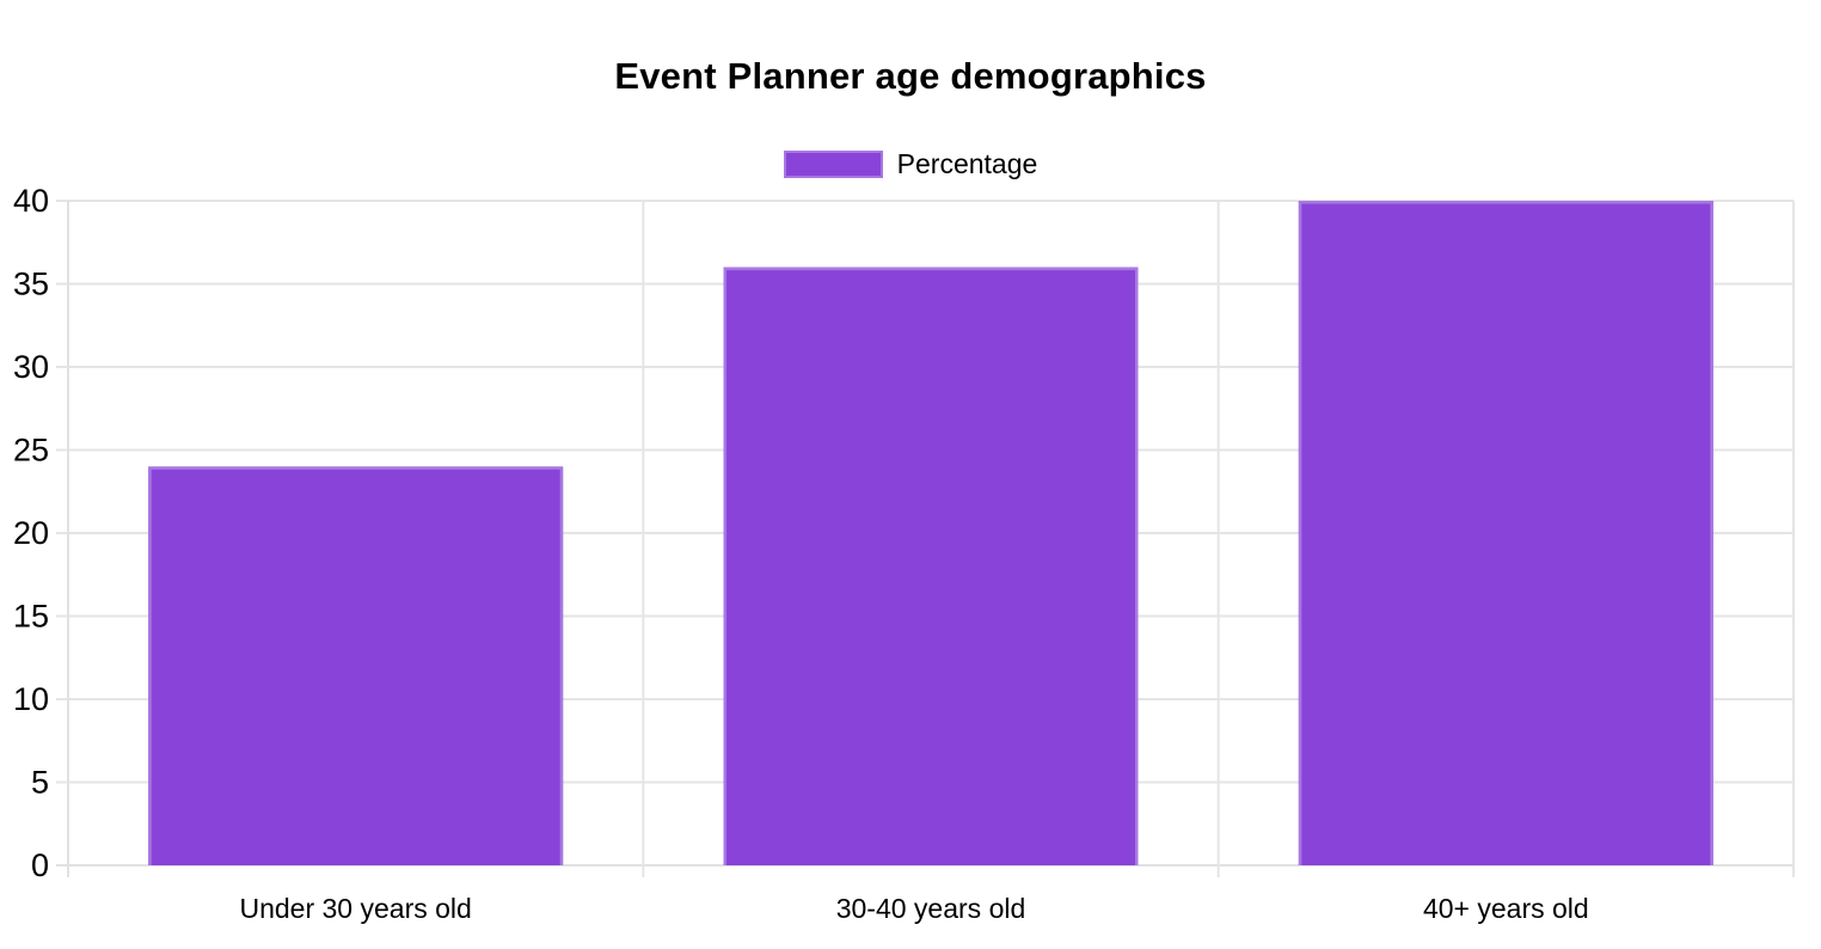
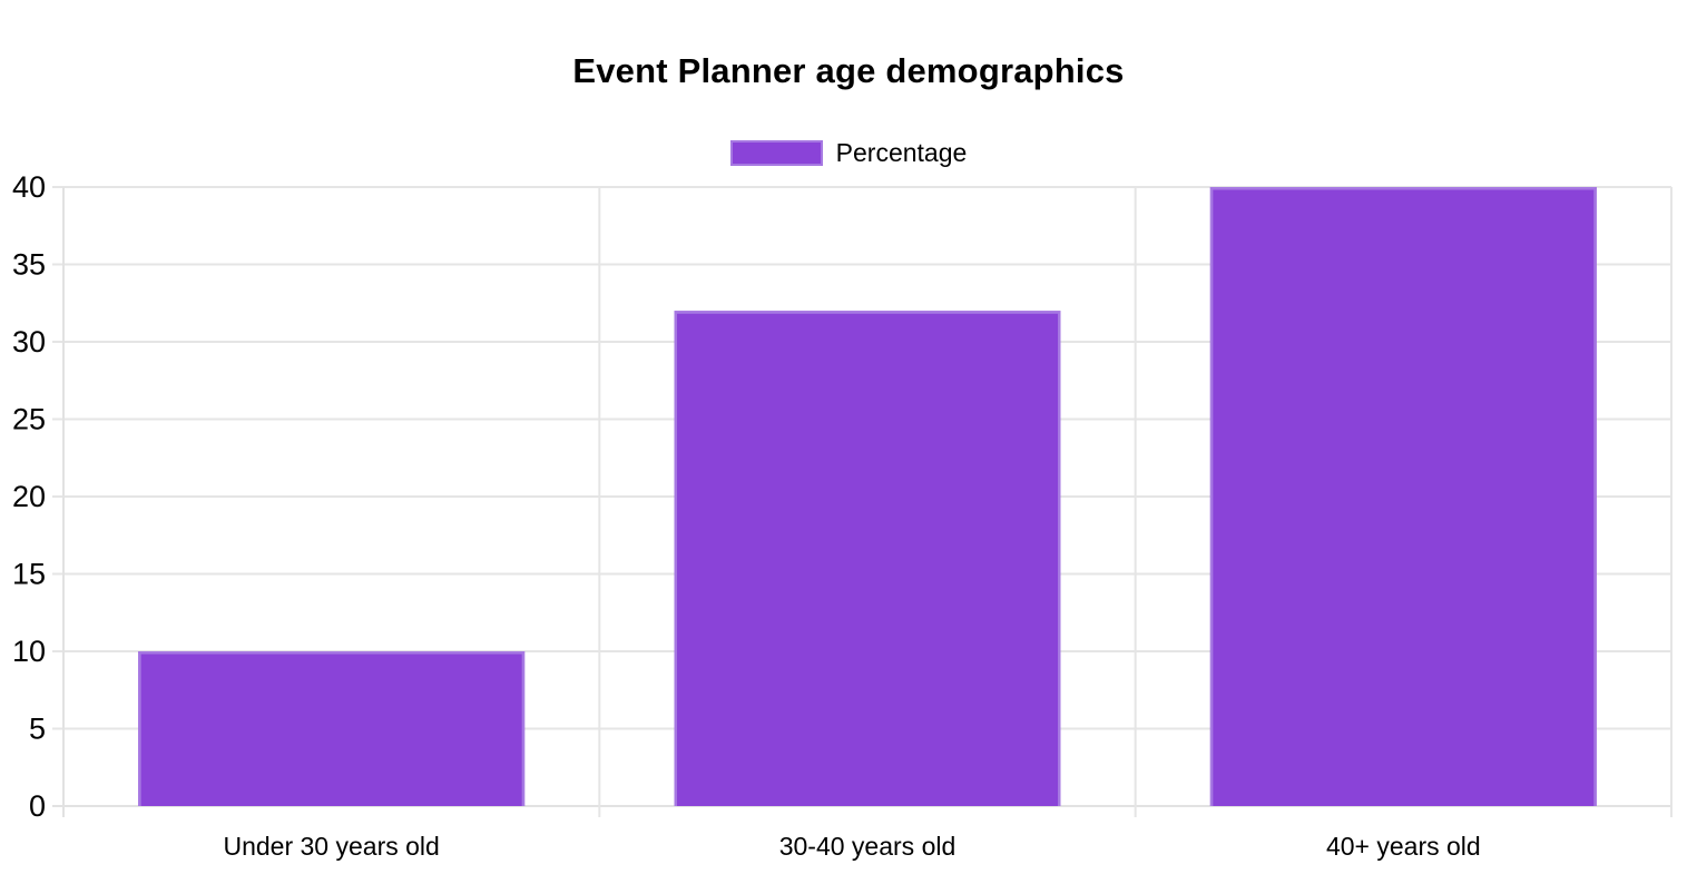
Under 30 years old: 24 -> 10
30-40 years old: 36 -> 32
